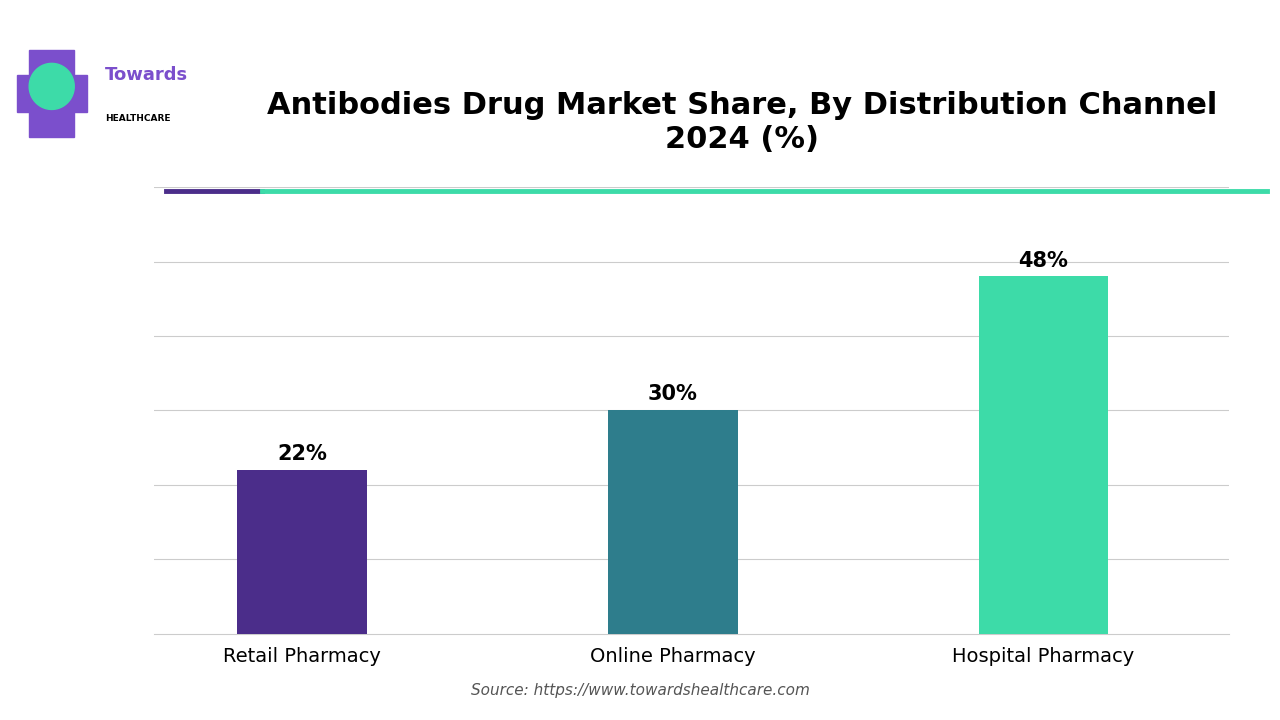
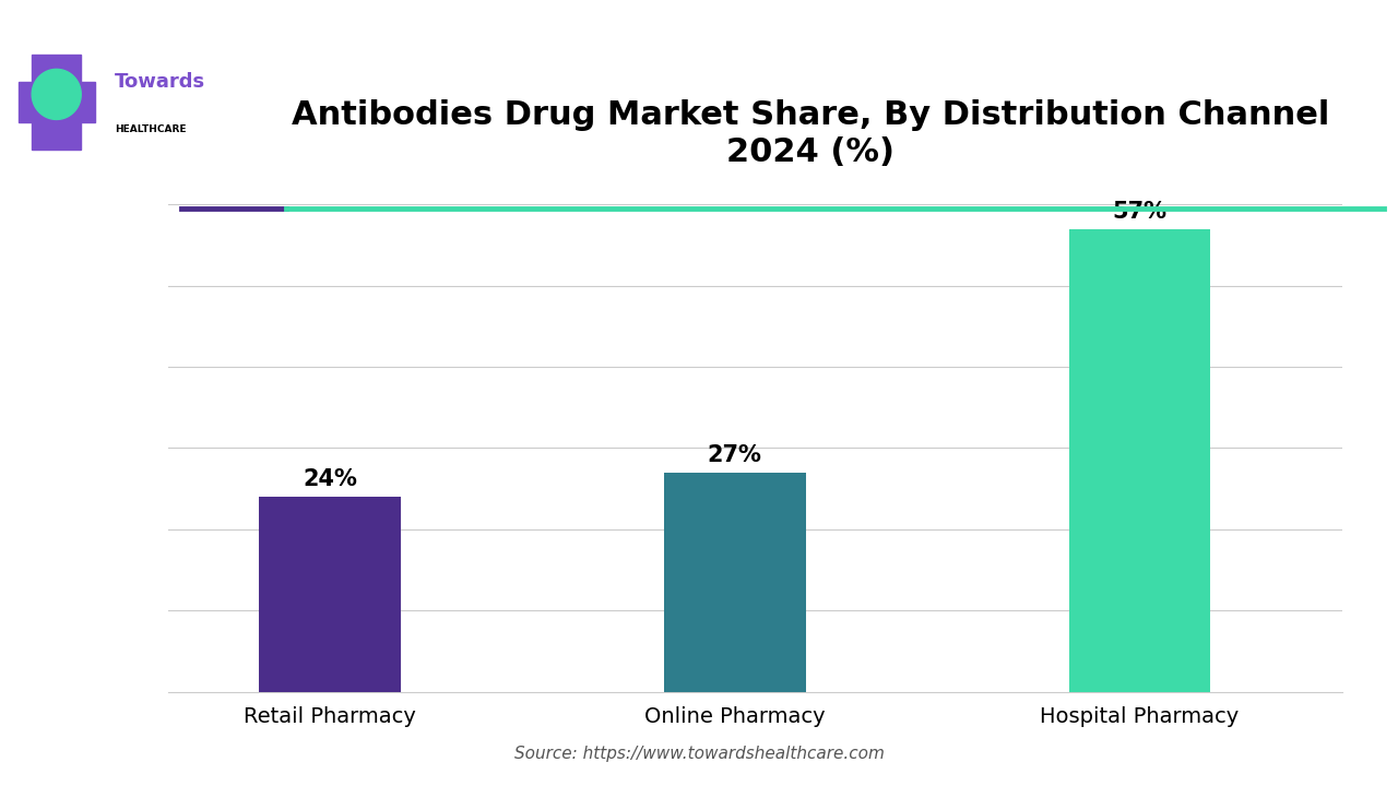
Retail Pharmacy: 22% -> 24%
Online Pharmacy: 30% -> 27%
Hospital Pharmacy: 48% -> 57%
